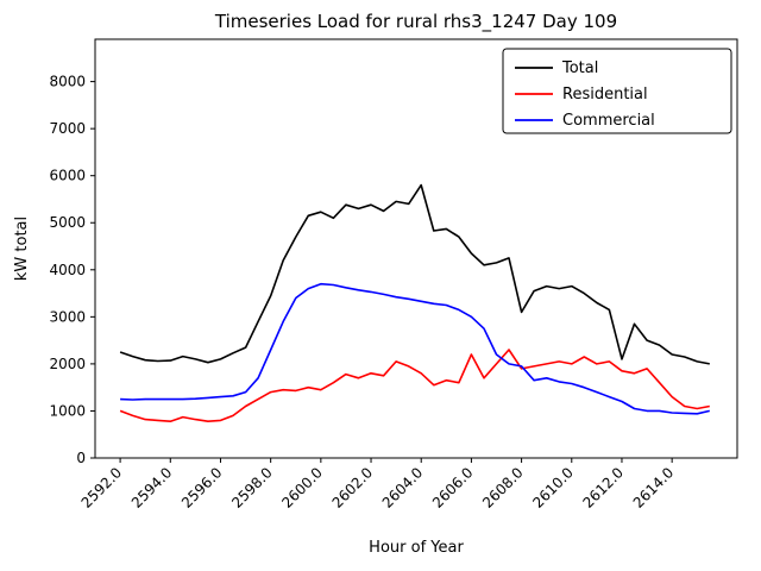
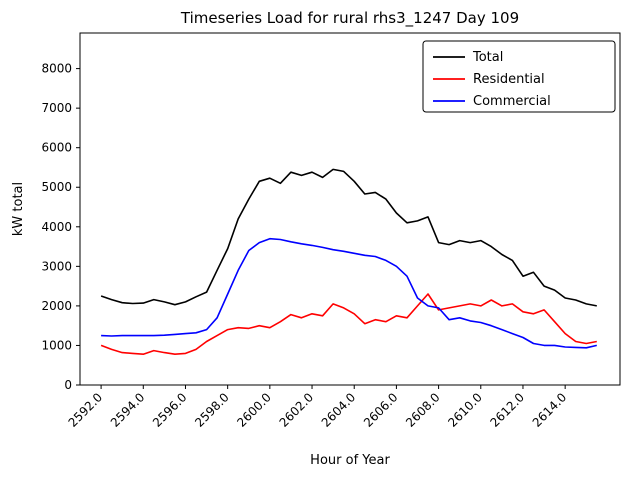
Total/2604.0: 5800 -> 5200
Residential/2606.0: 2200 -> 1800
Total/2608.0: 3100 -> 3600
Total/2612.0: 2100 -> 2800
